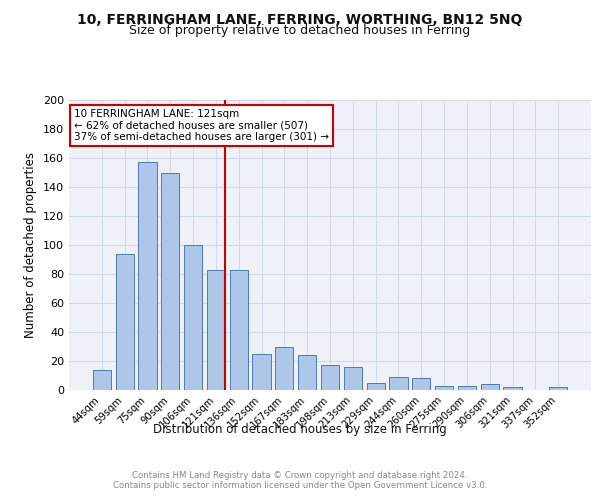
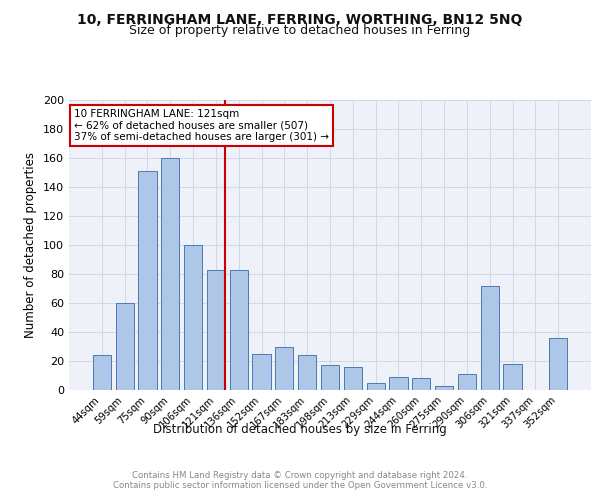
44sqm: 14 -> 24
59sqm: 94 -> 60
75sqm: 157 -> 151
90sqm: 150 -> 160
290sqm: 3 -> 11
306sqm: 4 -> 72
321sqm: 2 -> 18
352sqm: 2 -> 36
